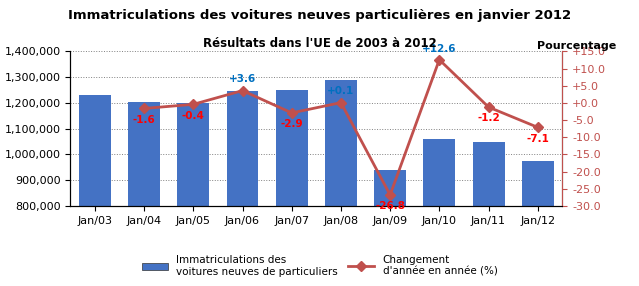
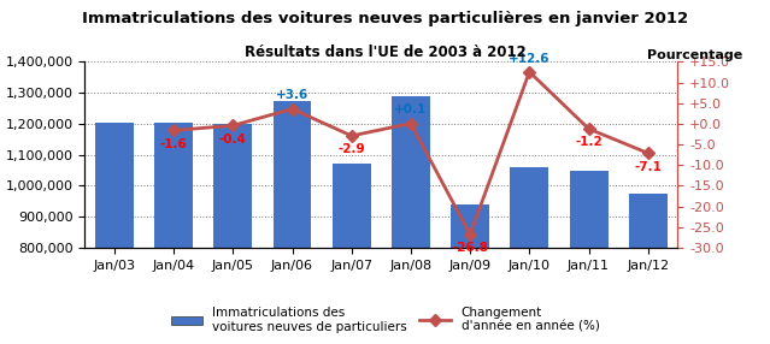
Immatriculations des voitures neuves de particuliers/Jan/03: 1,230,000 -> 1,205,000
Immatriculations des voitures neuves de particuliers/Jan/06: 1,245,000 -> 1,275,000
Immatriculations des voitures neuves de particuliers/Jan/07: 1,250,000 -> 1,070,000
